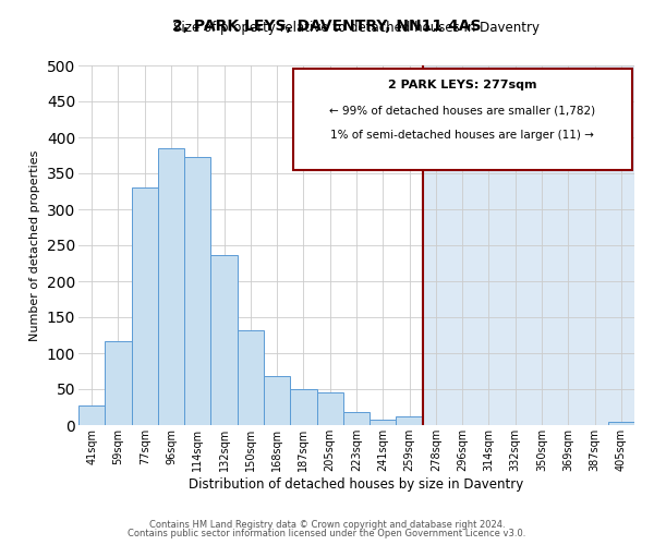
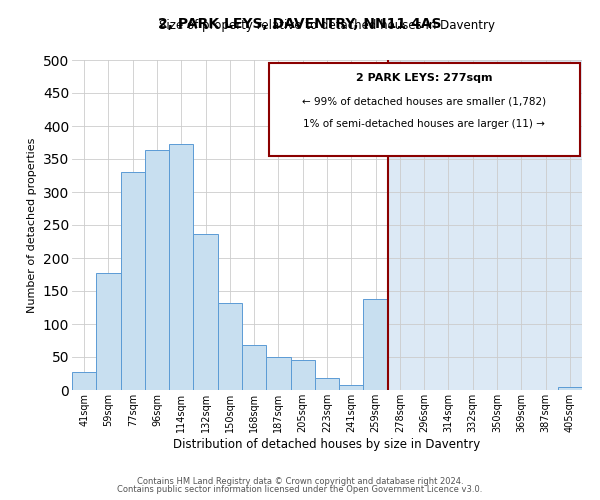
59sqm: 116 -> 178
96sqm: 385 -> 364
259sqm: 12 -> 138
